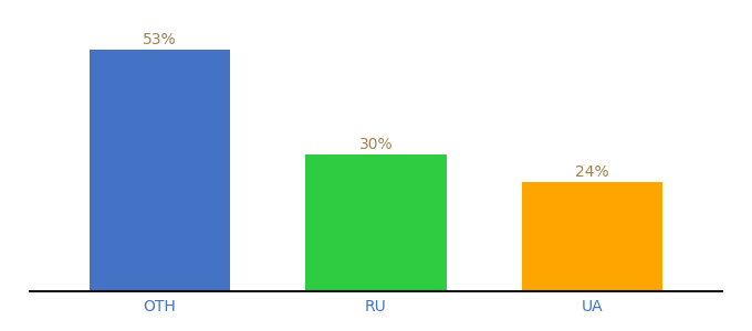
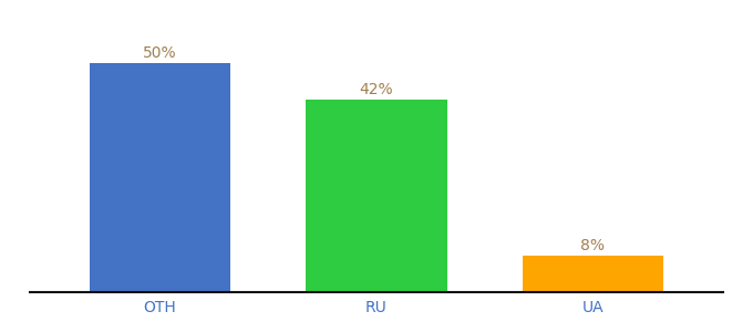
OTH: 53% -> 50%
RU: 30% -> 42%
UA: 24% -> 8%
